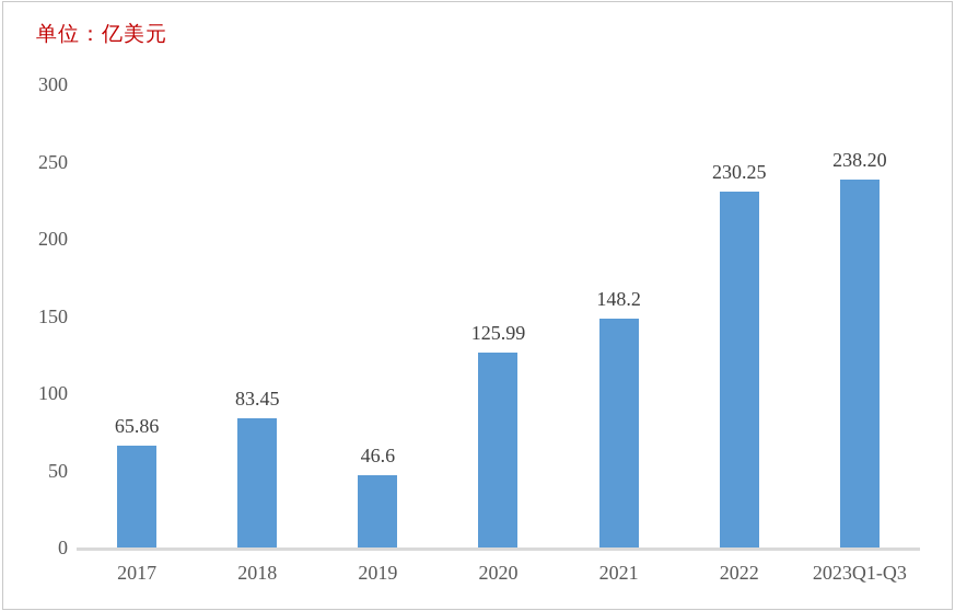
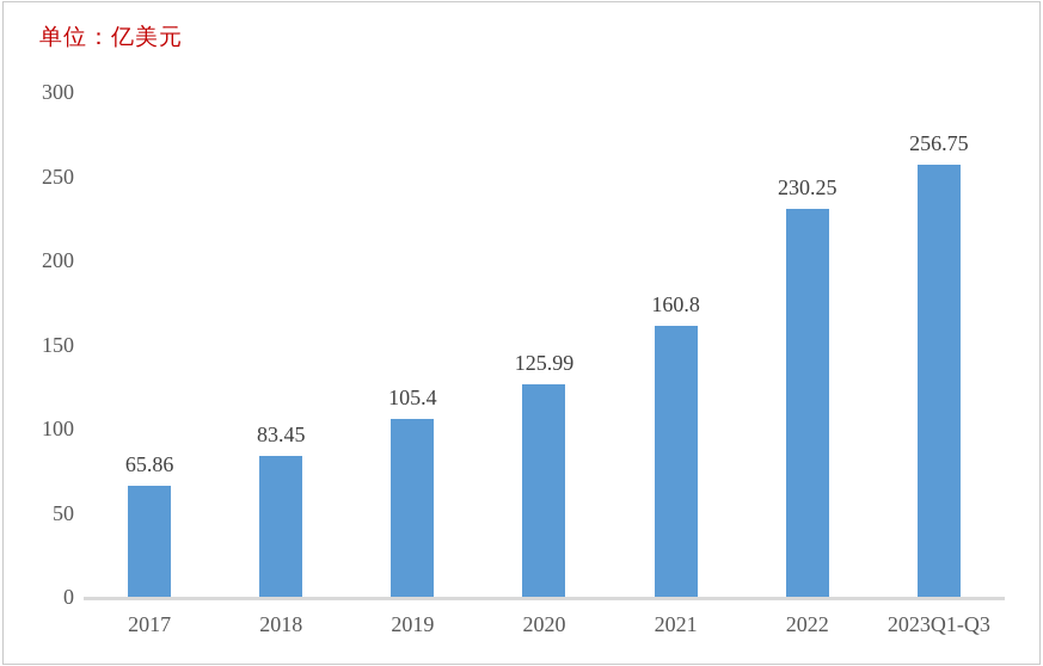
2019: 46.6 -> 105.4
2021: 148.2 -> 160.8
2023Q1-Q3: 238.20 -> 256.75
